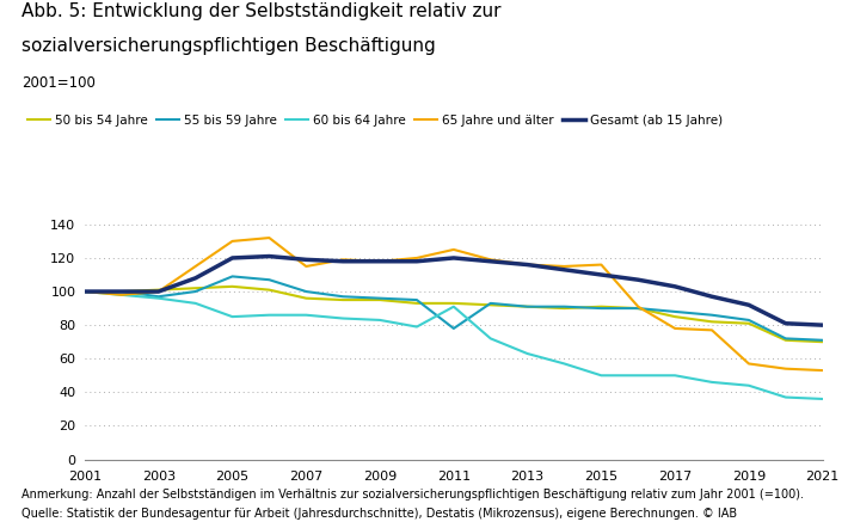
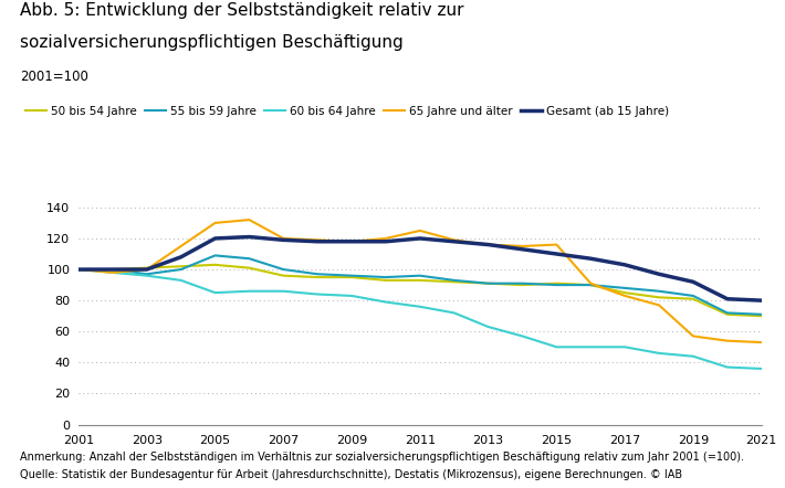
65 Jahre und älter/2007: 115 -> 120
55 bis 59 Jahre/2011: 78 -> 96
60 bis 64 Jahre/2011: 91 -> 76
65 Jahre und älter/2017: 78 -> 83
